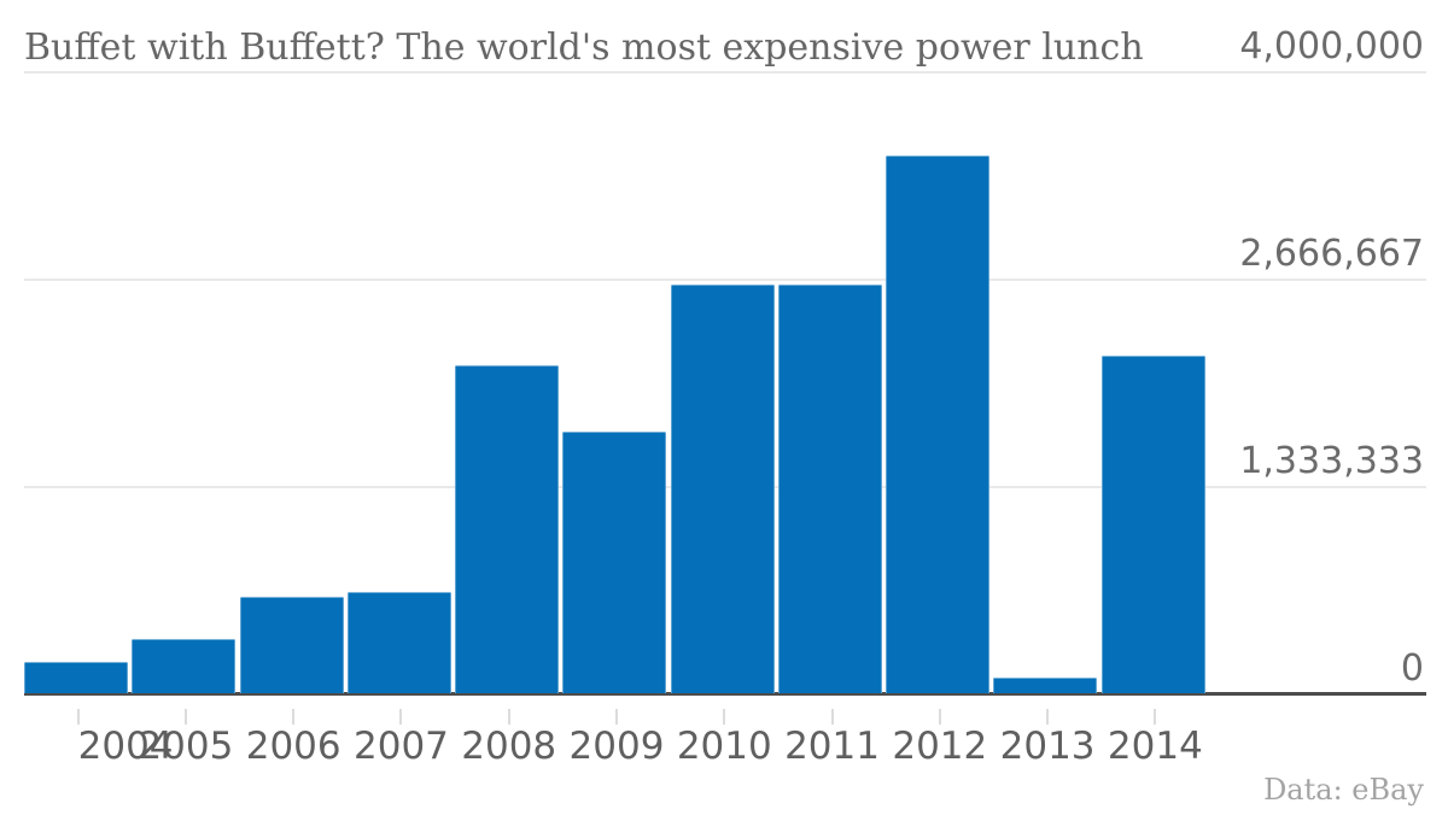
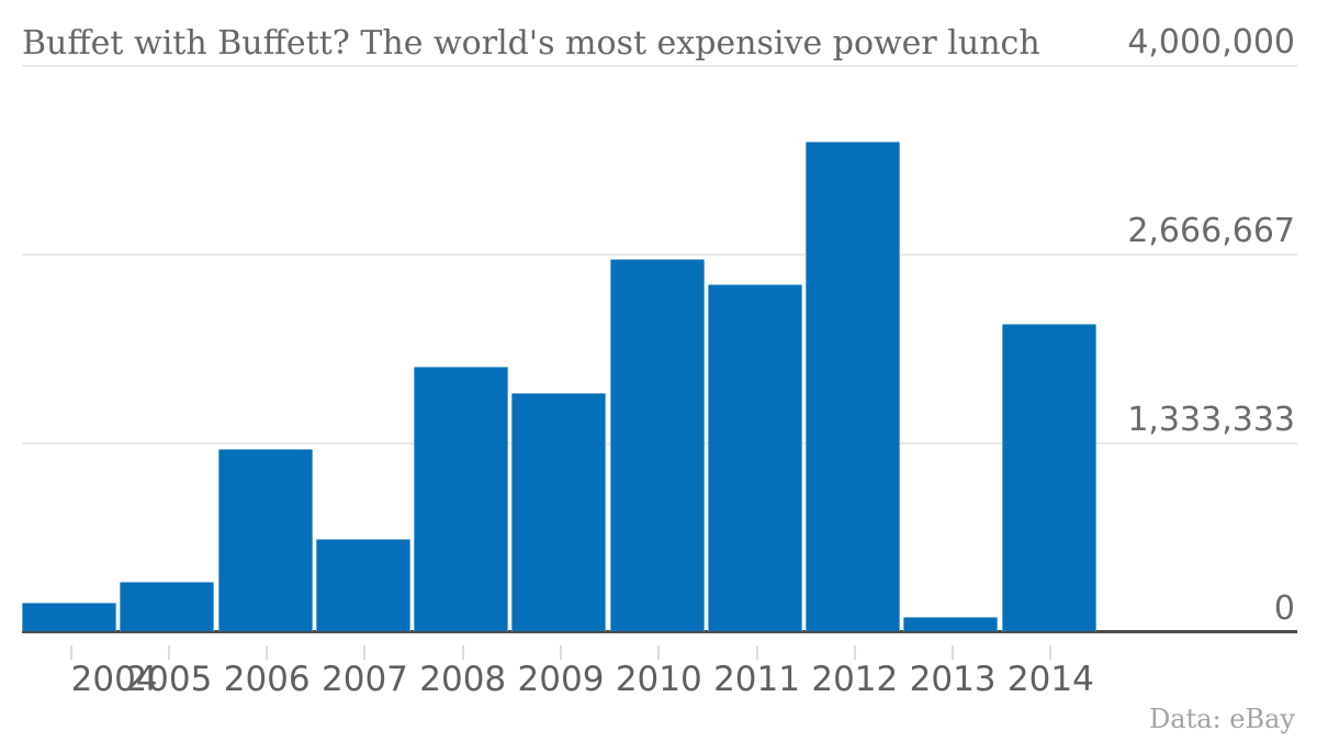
2006: 620000 -> 1290000
2008: 2110000 -> 1870000
2011: 2630000 -> 2450000
